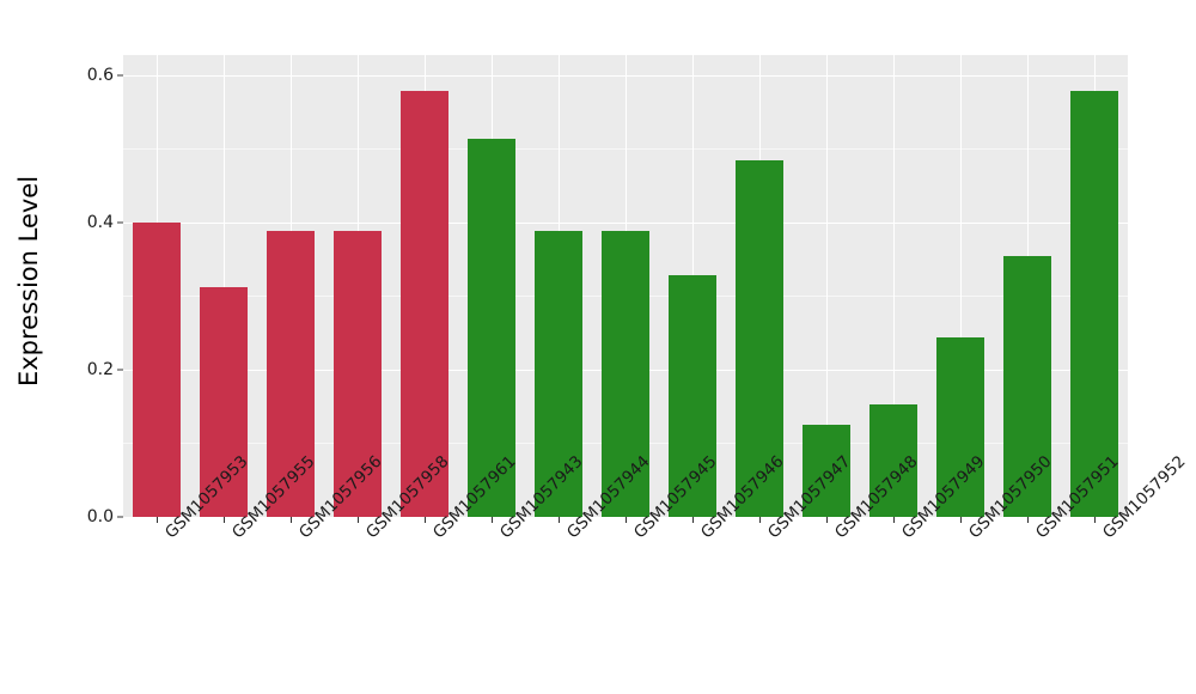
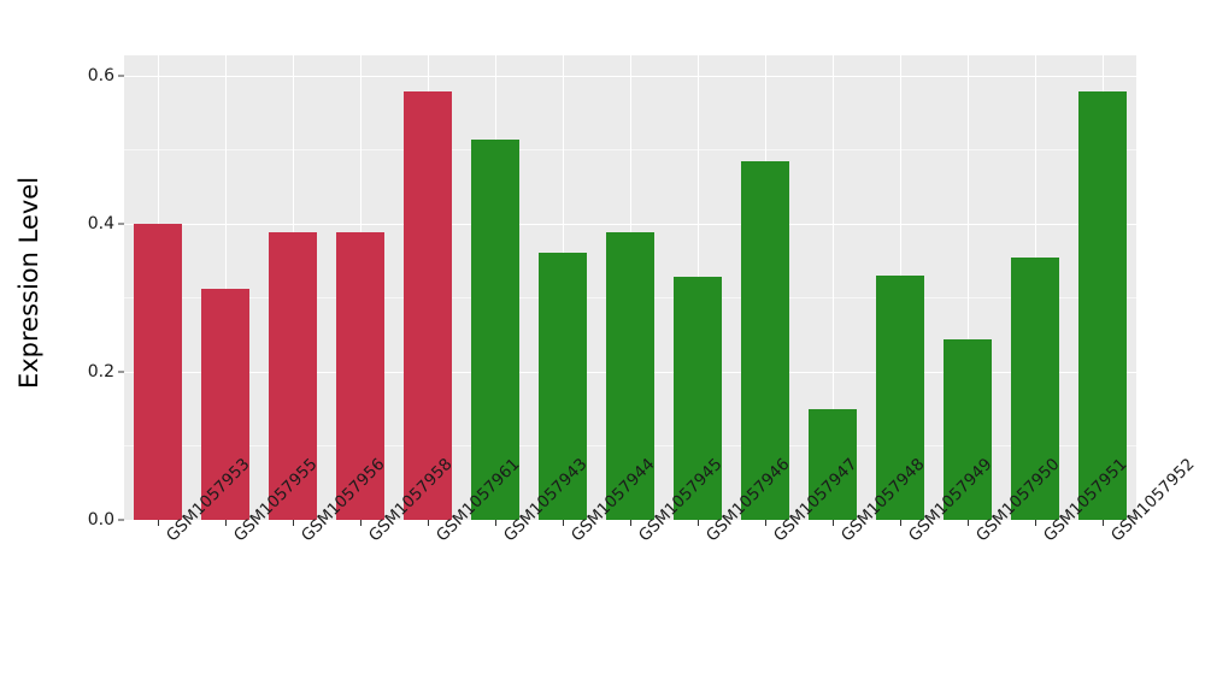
GSM1057944: 0.39 -> 0.36
GSM1057948: 0.12 -> 0.15
GSM1057949: 0.15 -> 0.33
